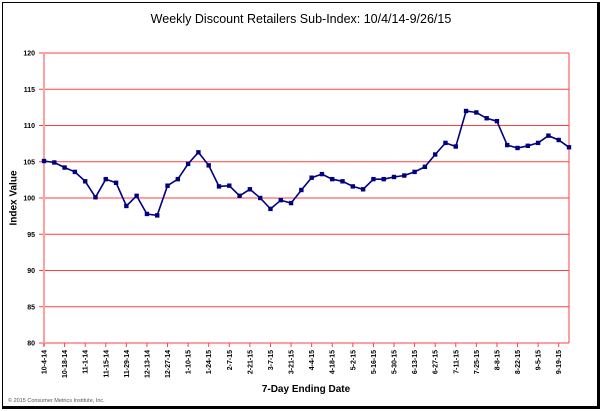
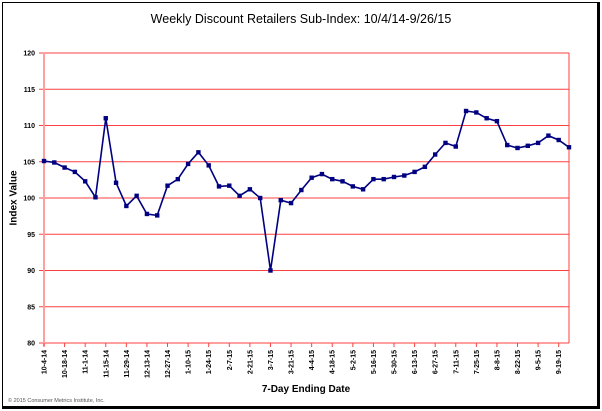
11-15-14: 103 -> 111
3-7-15: 98 -> 90
